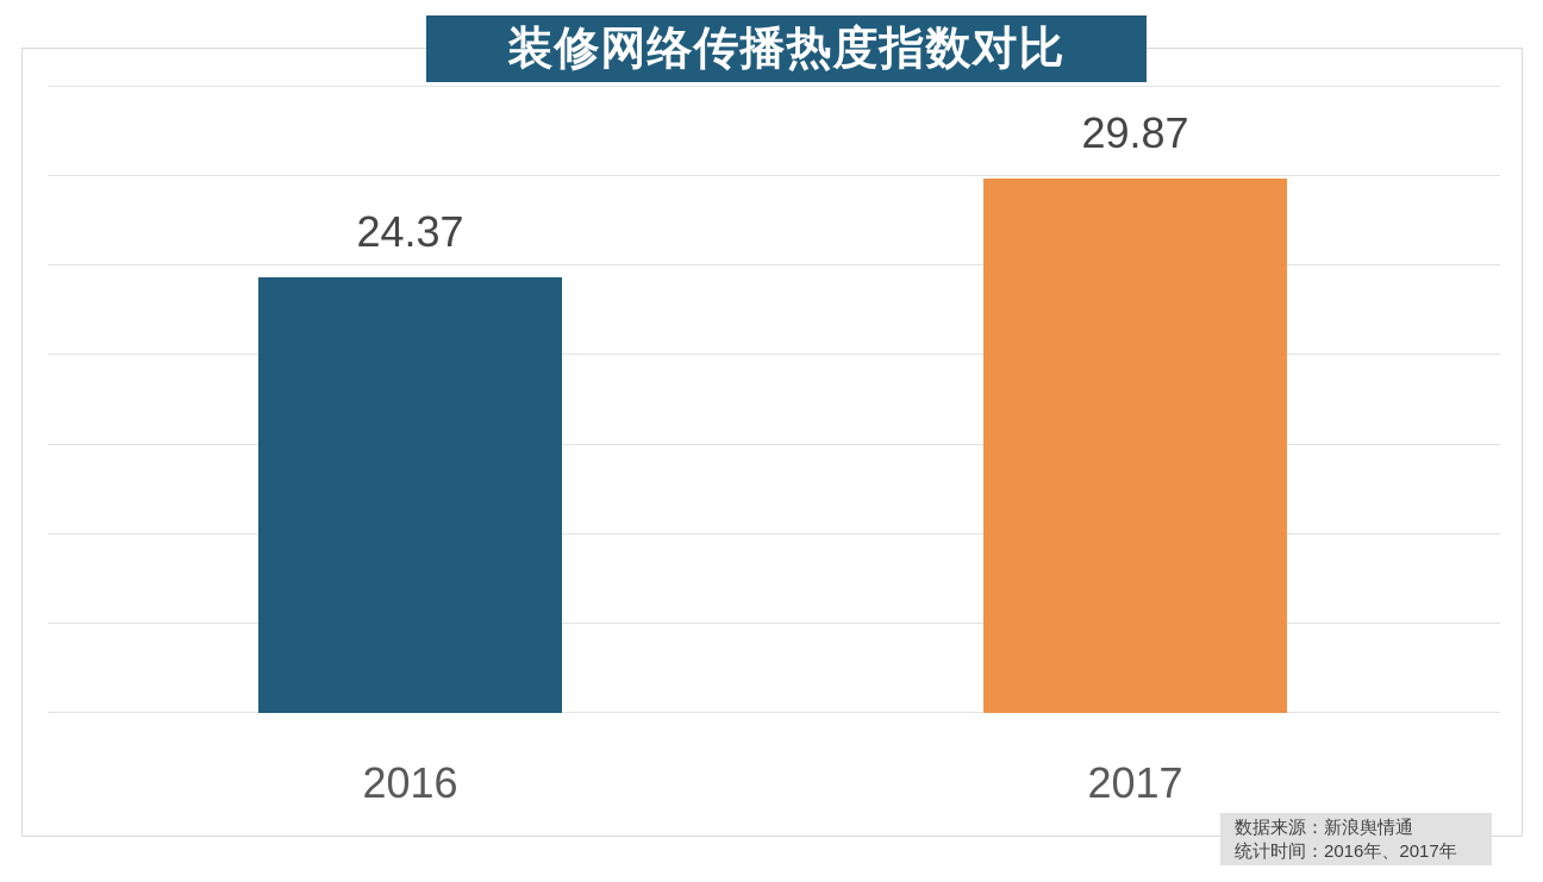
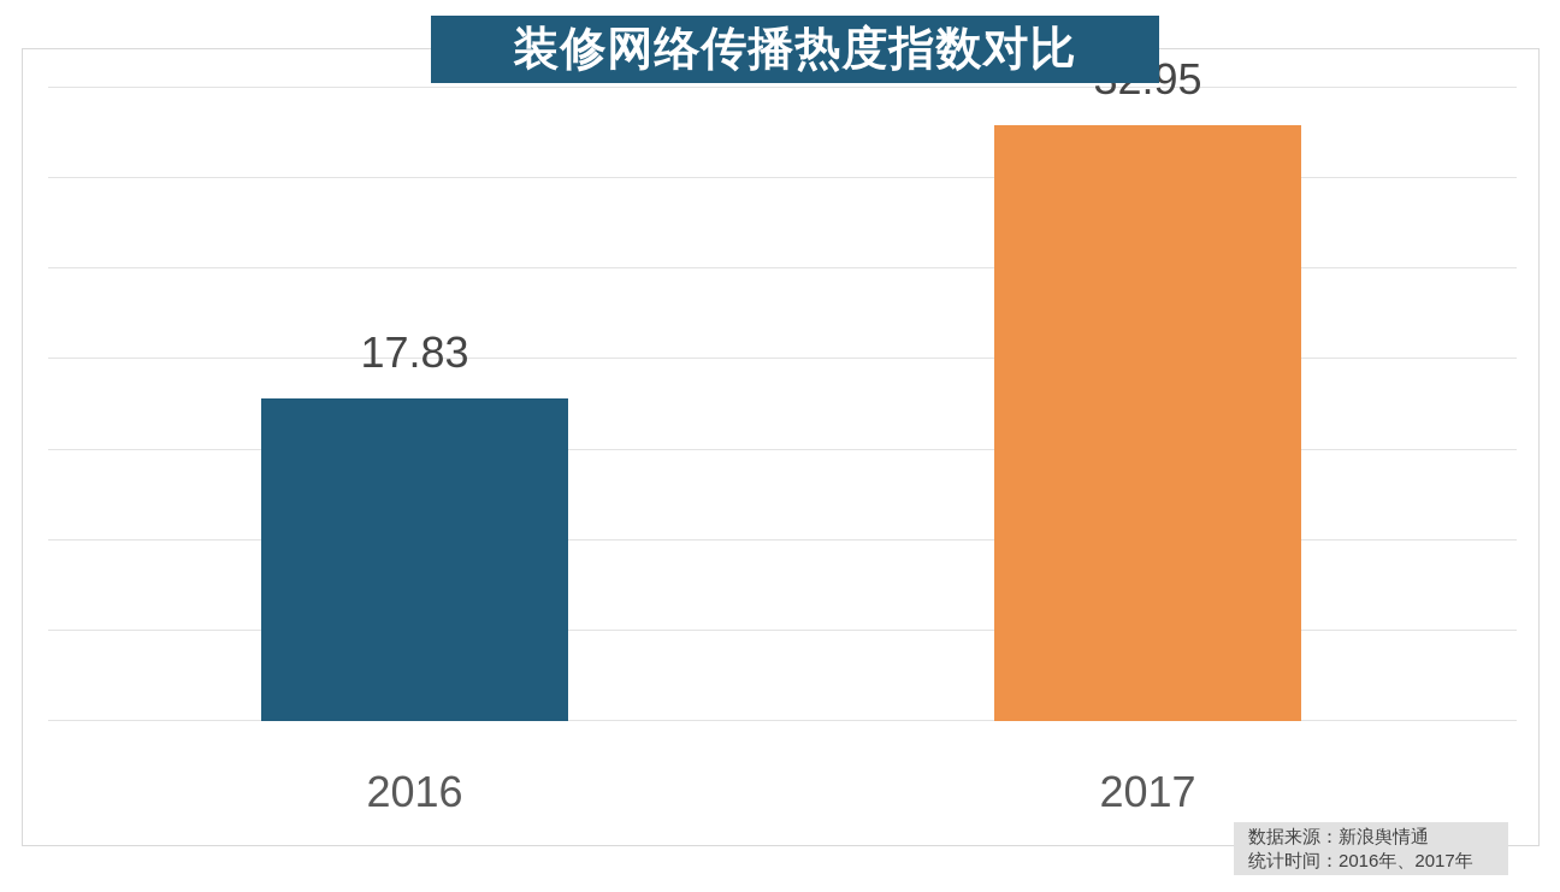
2016: 24.37 -> 17.83
2017: 29.87 -> 32.95
